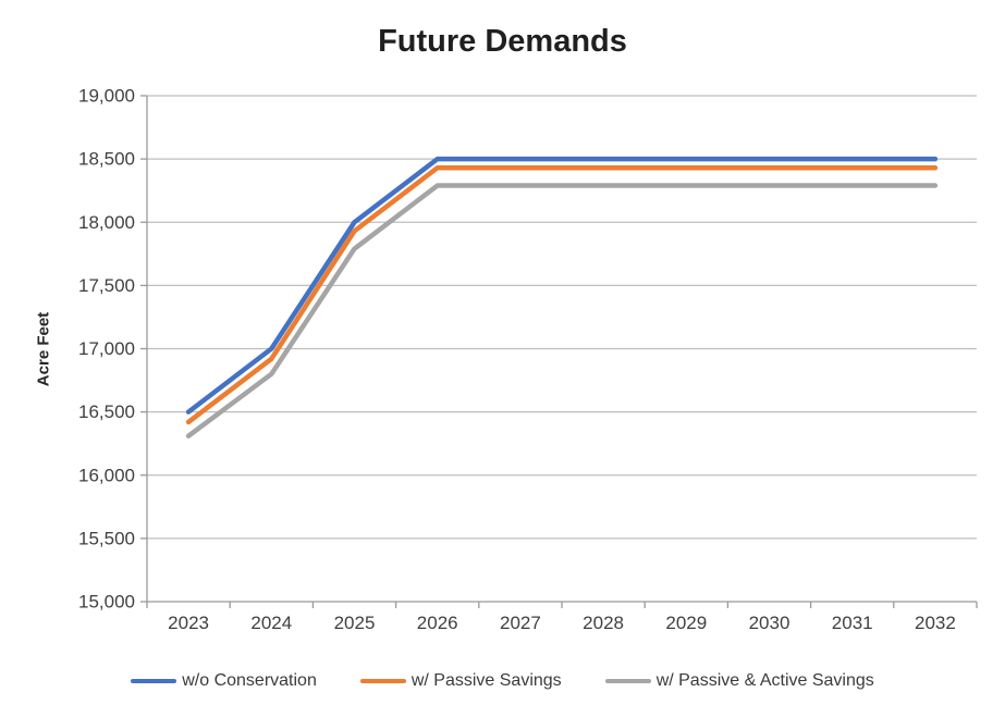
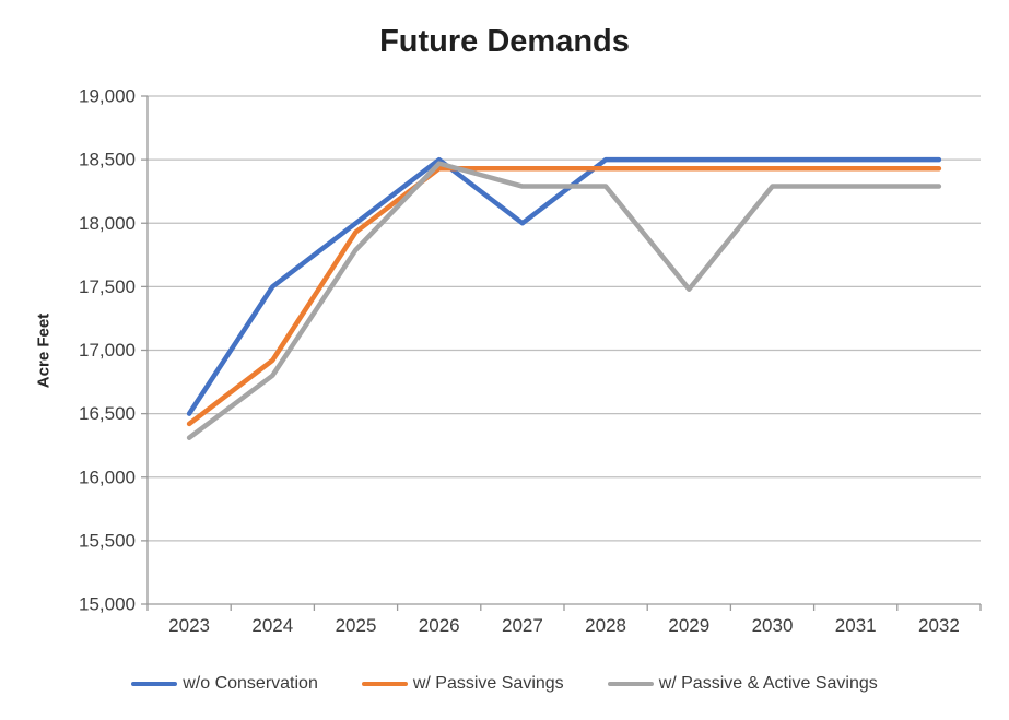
w/o Conservation/2024: 17000 -> 17500
w/ Passive & Active Savings/2026: 18290 -> 18470
w/o Conservation/2027: 18500 -> 18000
w/ Passive & Active Savings/2029: 18290 -> 17480
